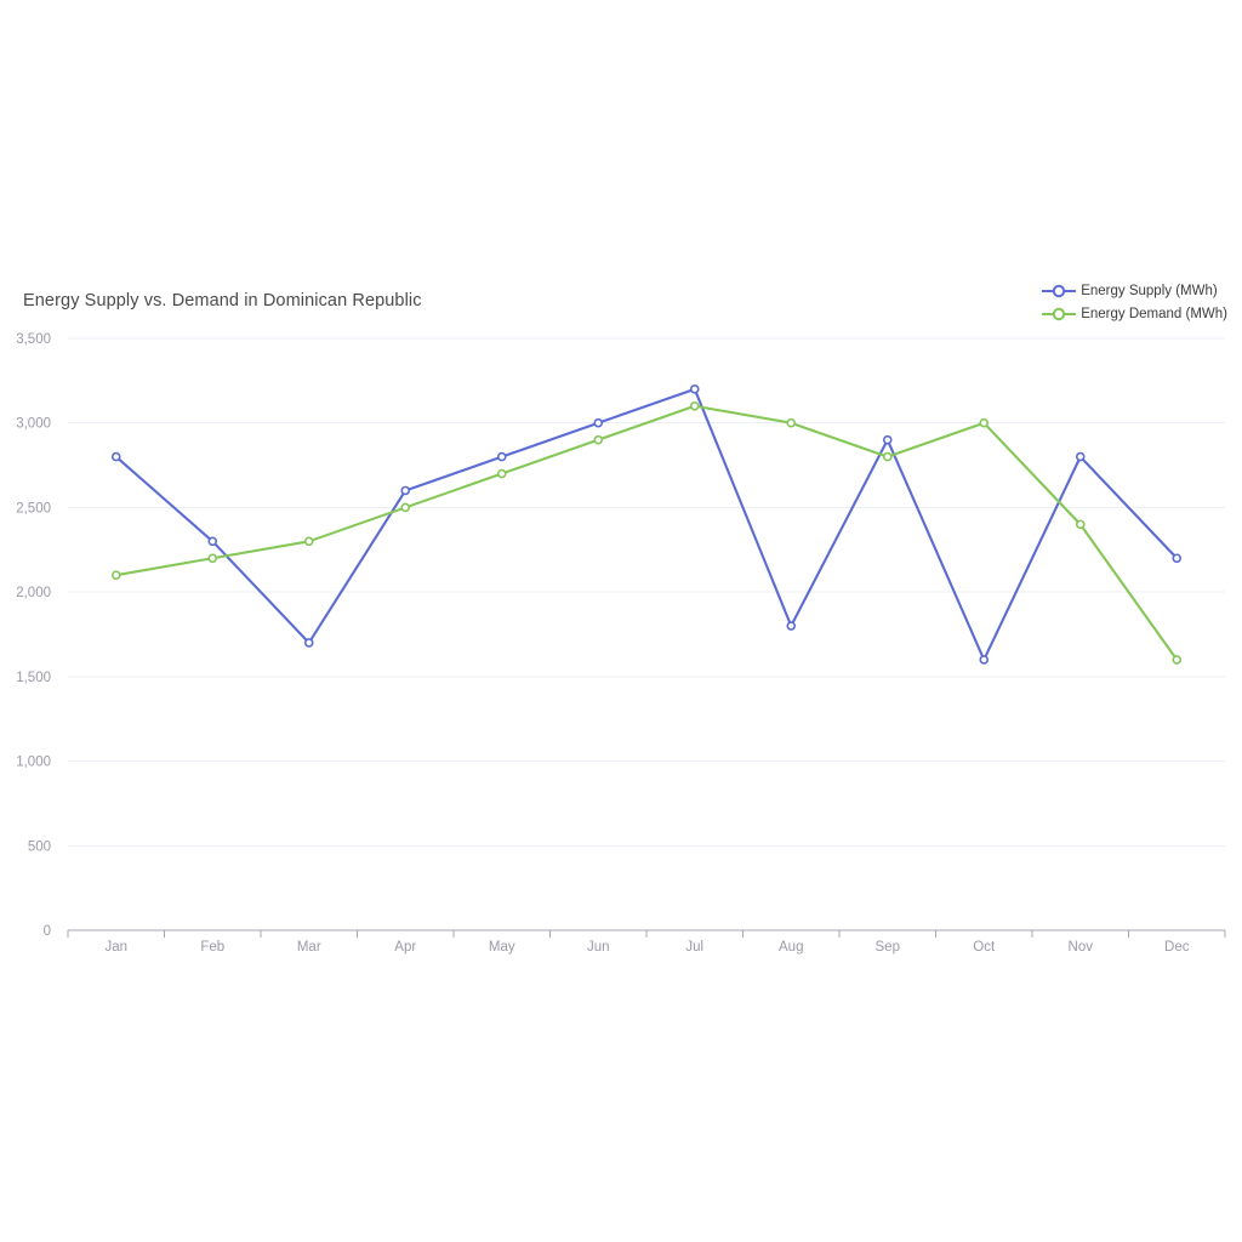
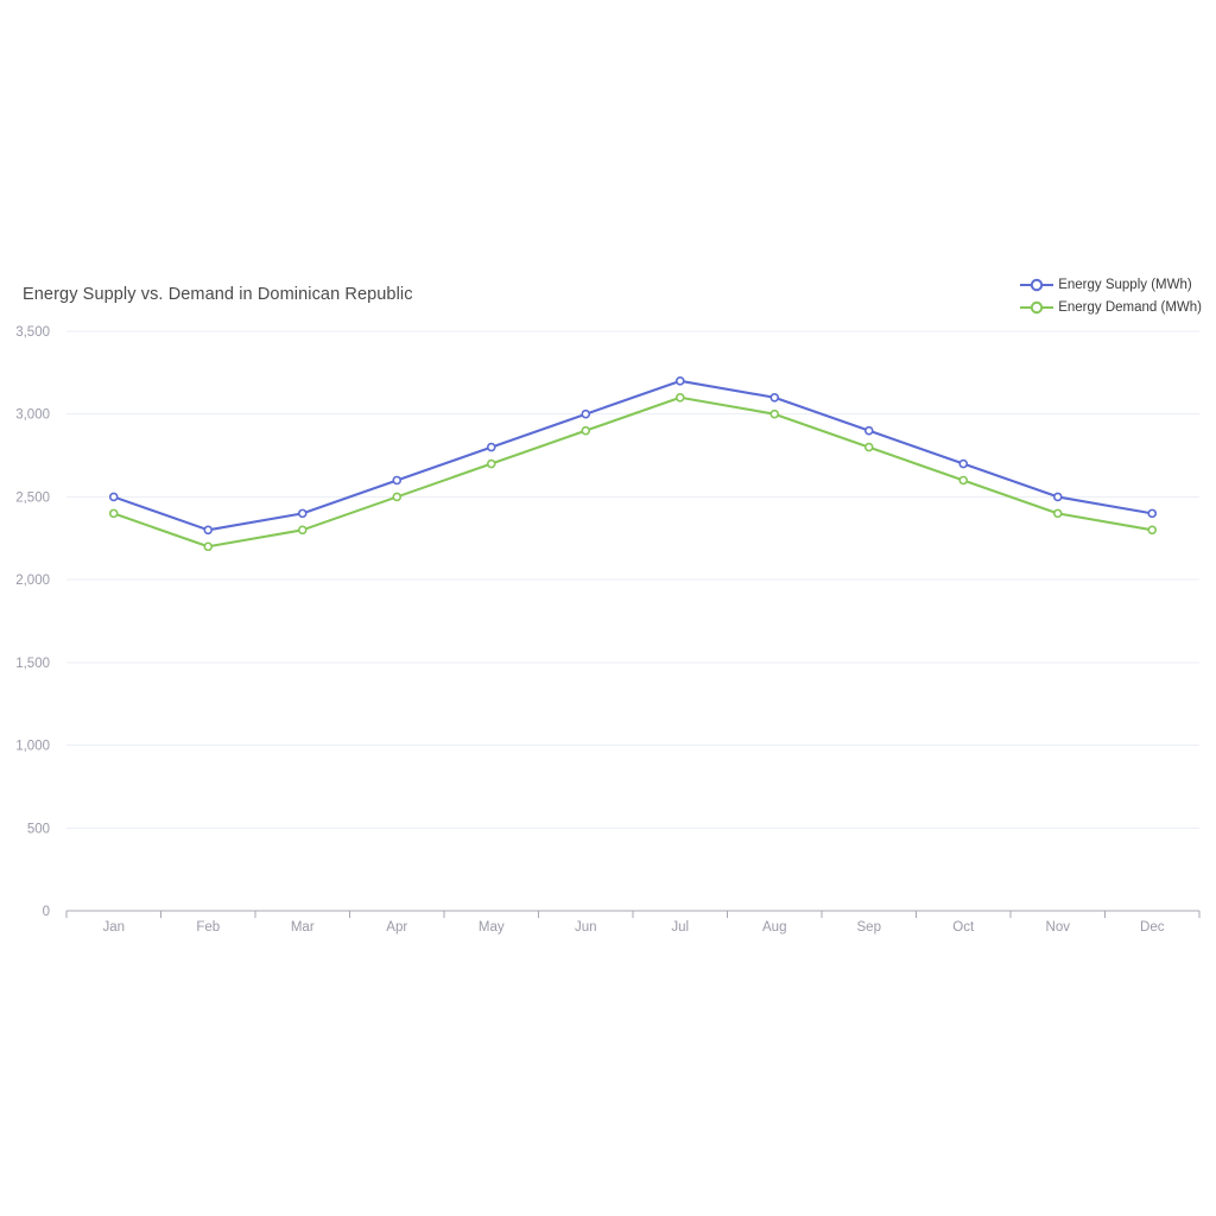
Energy Supply (MWh)/Jan: 2800 -> 2500
Energy Demand (MWh)/Jan: 2100 -> 2400
Energy Supply (MWh)/Mar: 1700 -> 2400
Energy Supply (MWh)/Aug: 1800 -> 3100
Energy Supply (MWh)/Oct: 1600 -> 2700
Energy Demand (MWh)/Oct: 3000 -> 2600
Energy Supply (MWh)/Nov: 2800 -> 2500
Energy Supply (MWh)/Dec: 2200 -> 2400
Energy Demand (MWh)/Dec: 1600 -> 2300
